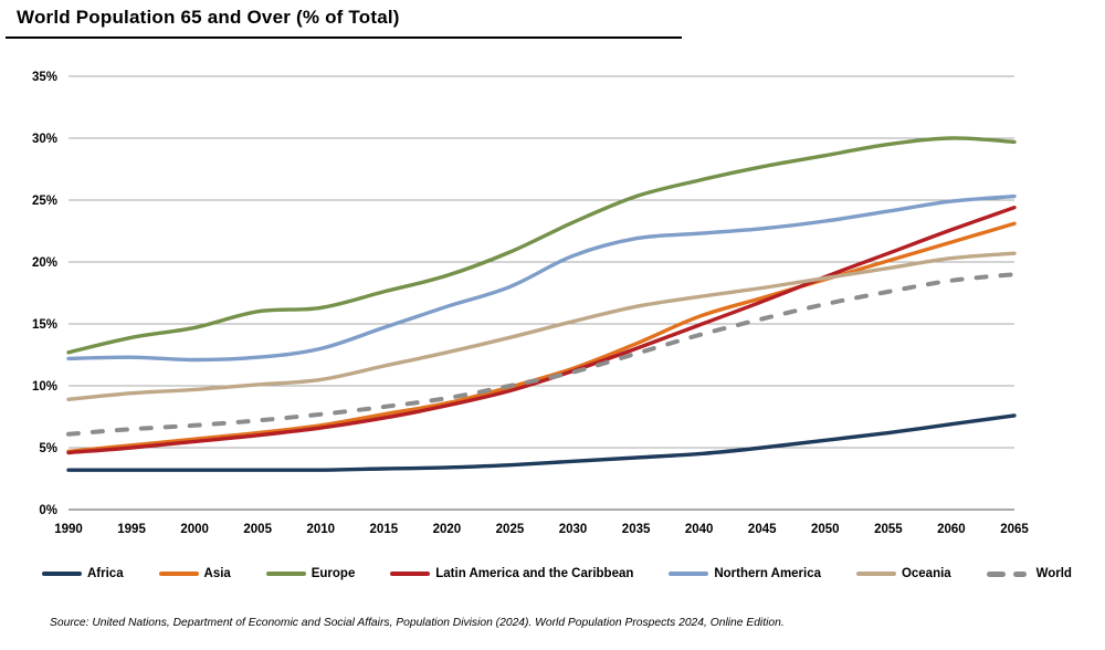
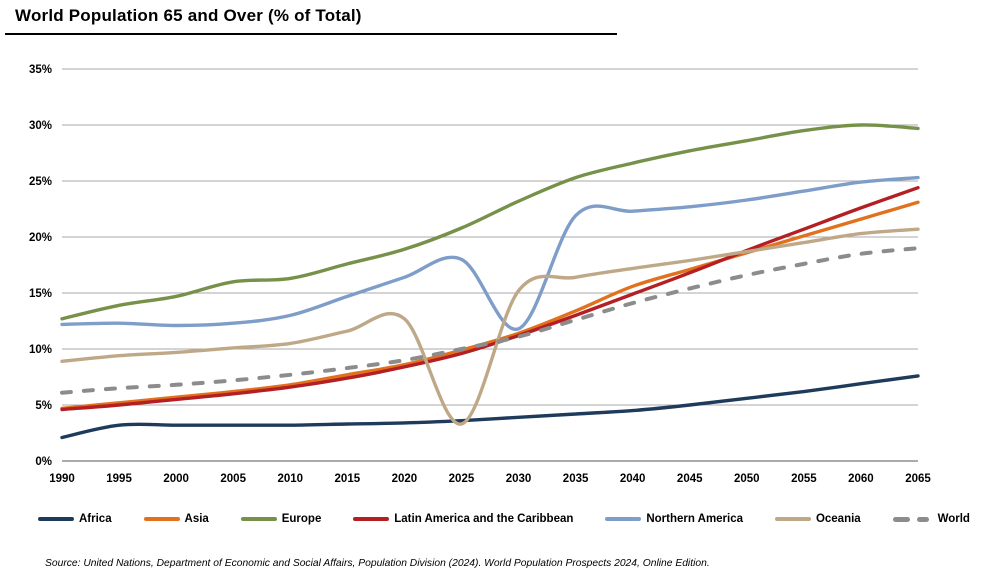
Africa/1990: 3.2% -> 2.1%
Oceania/2025: 13.9% -> 3.3%
Northern America/2030: 20.5% -> 11.8%
